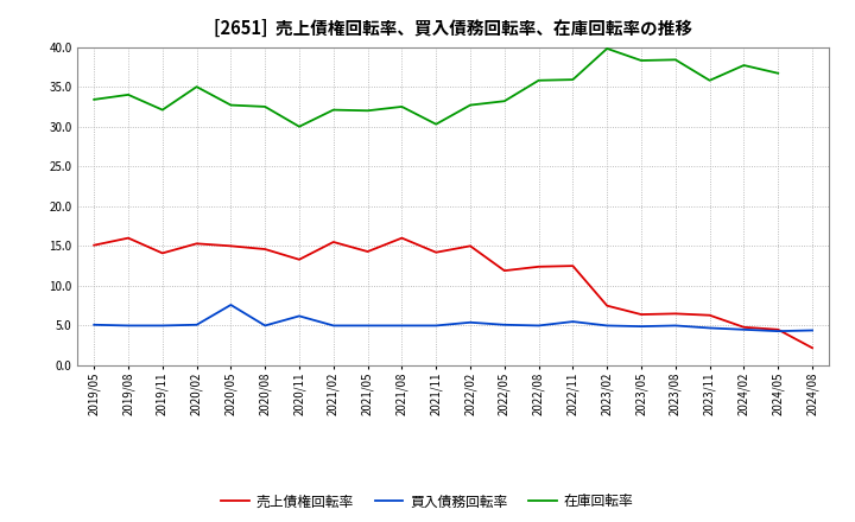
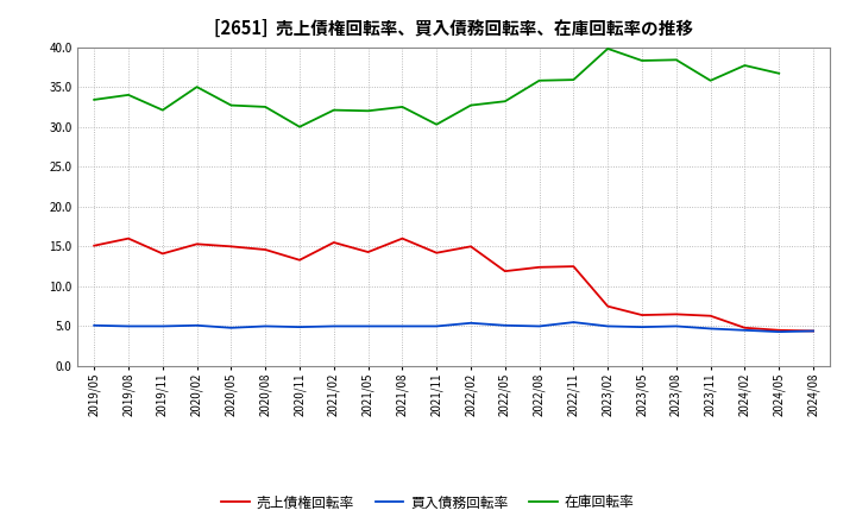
買入債務回転率/2020/05: 7.6 -> 4.8
買入債務回転率/2020/11: 6.2 -> 4.9
売上債権回転率/2024/08: 2.2 -> 4.4
